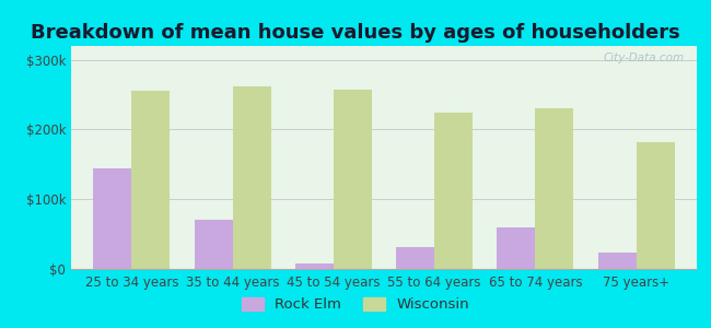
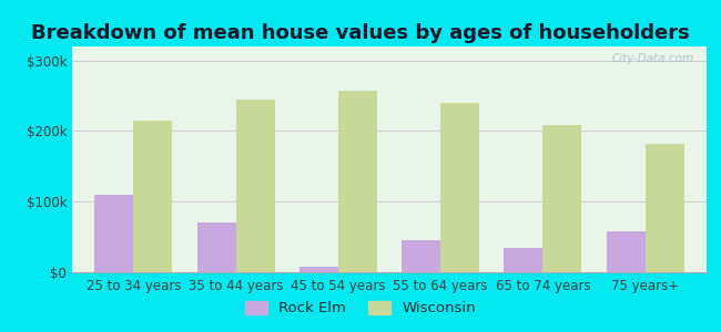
Rock Elm/25 to 34 years: $144k -> $110k
Wisconsin/25 to 34 years: $256k -> $215k
Wisconsin/35 to 44 years: $262k -> $245k
Rock Elm/55 to 64 years: $32k -> $45k
Wisconsin/55 to 64 years: $224k -> $240k
Rock Elm/65 to 74 years: $60k -> $35k
Wisconsin/65 to 74 years: $230k -> $208k
Rock Elm/75 years+: $24k -> $58k
